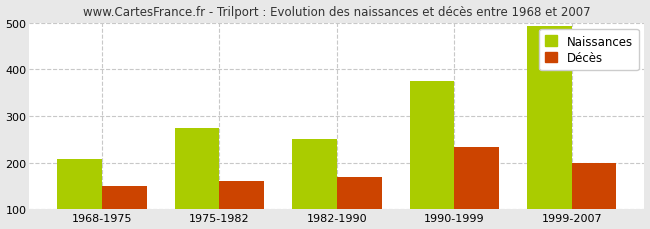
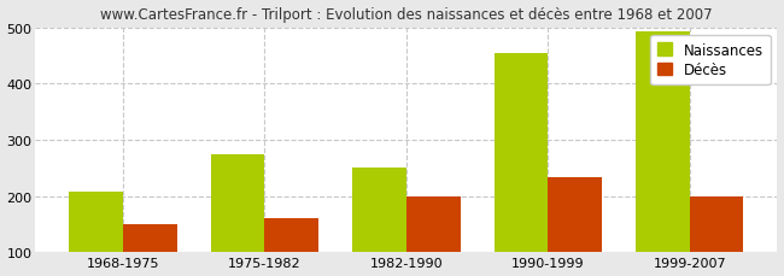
Décès/1982-1990: 170 -> 200
Naissances/1990-1999: 375 -> 455
